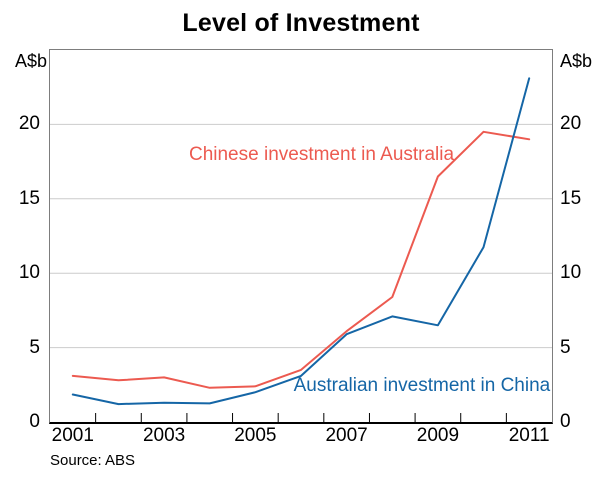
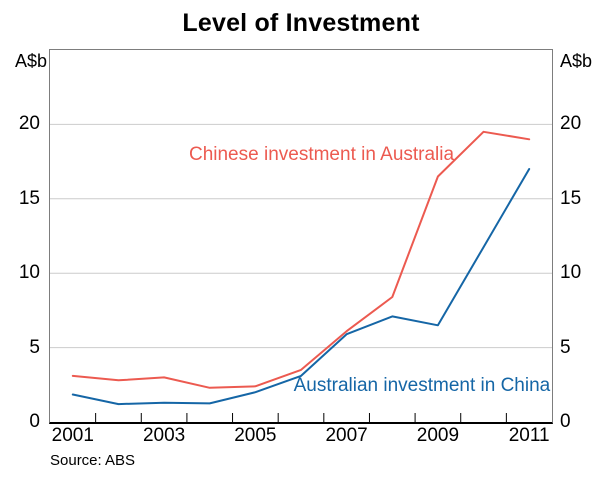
Australian investment in China/2011: 23.1 -> 17.0
